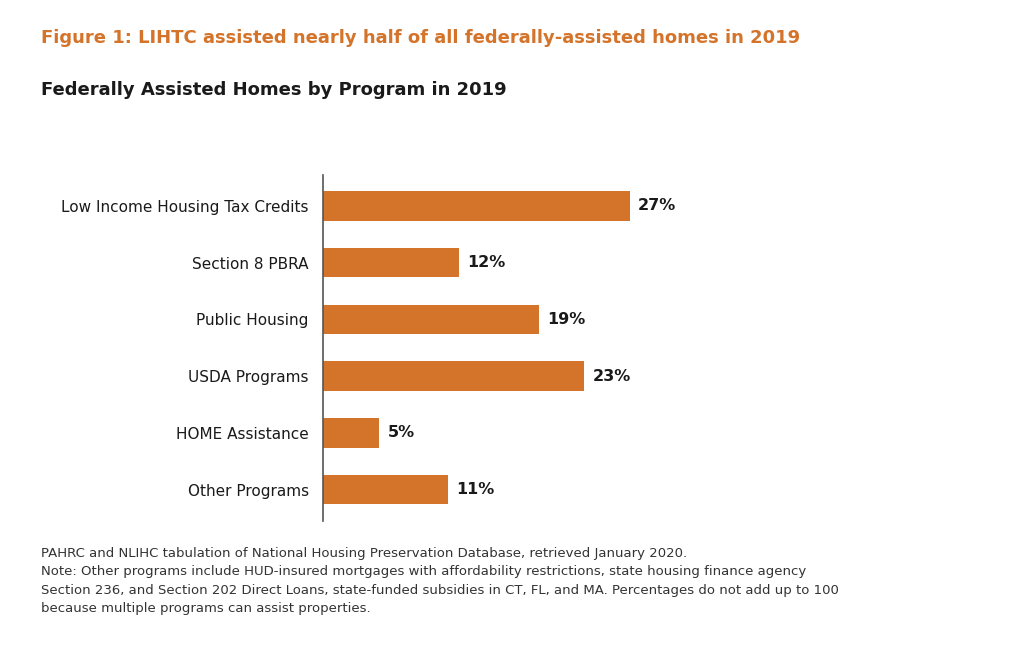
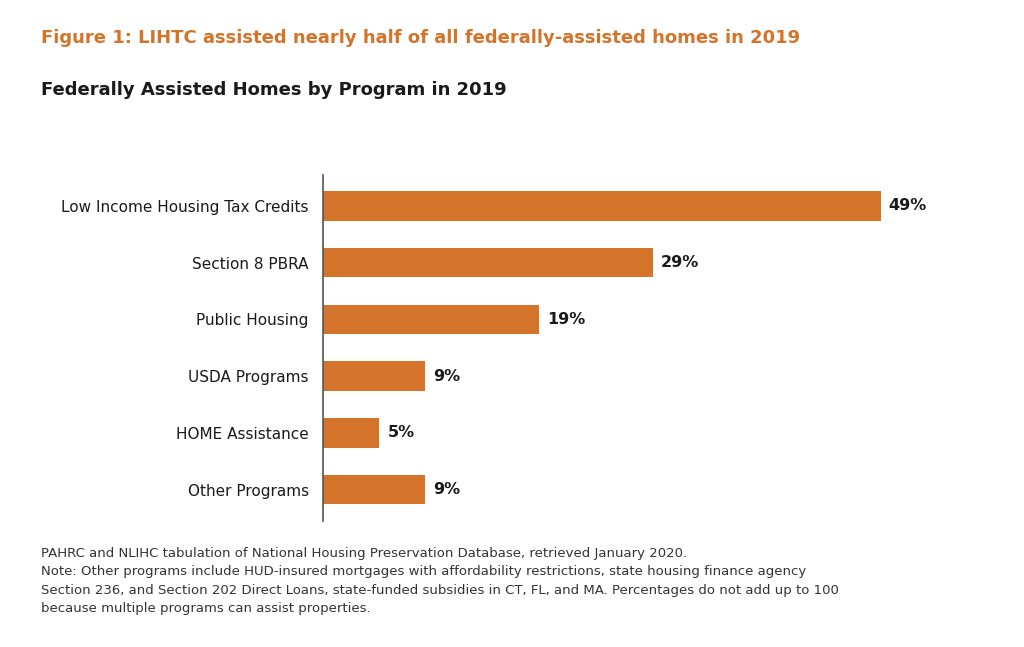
Low Income Housing Tax Credits: 27% -> 49%
Section 8 PBRA: 12% -> 29%
USDA Programs: 23% -> 9%
Other Programs: 11% -> 9%
